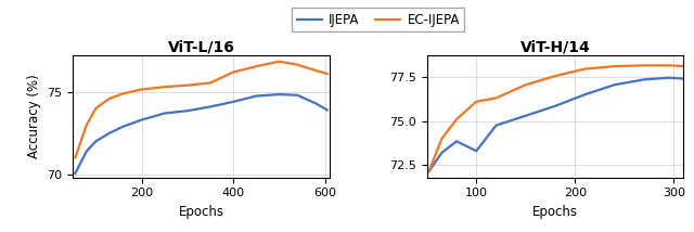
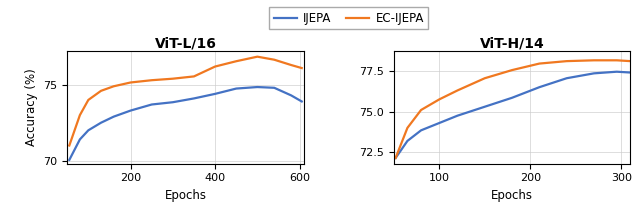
ViT-H/14/IJEPA/100: 73.3 -> 74.3
ViT-H/14/EC-IJEPA/100: 76.1 -> 75.8
